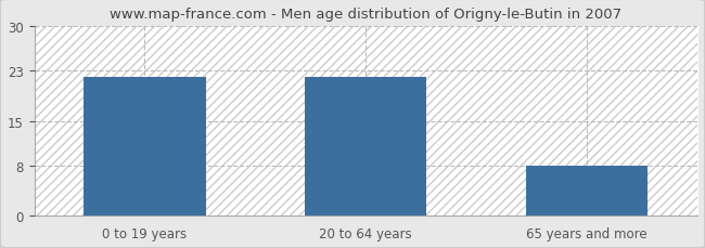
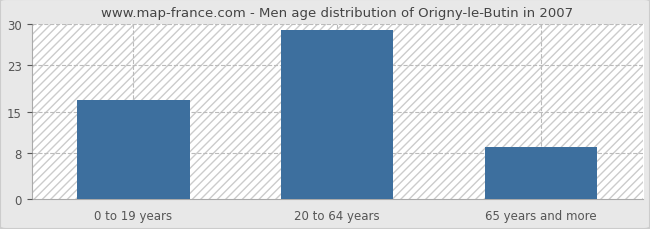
0 to 19 years: 22 -> 17
20 to 64 years: 22 -> 29
65 years and more: 8 -> 9
